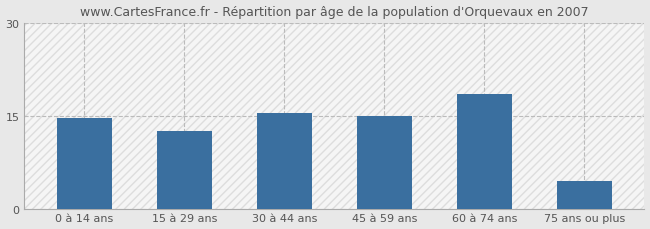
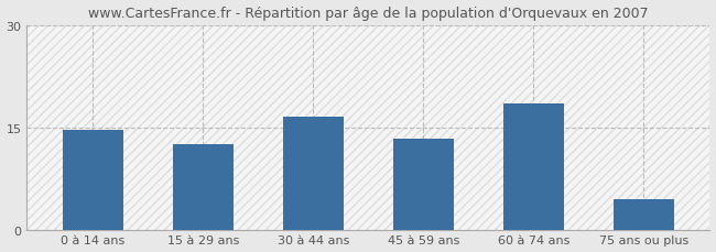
30 à 44 ans: 15.5 -> 16.6
45 à 59 ans: 15.0 -> 13.4
